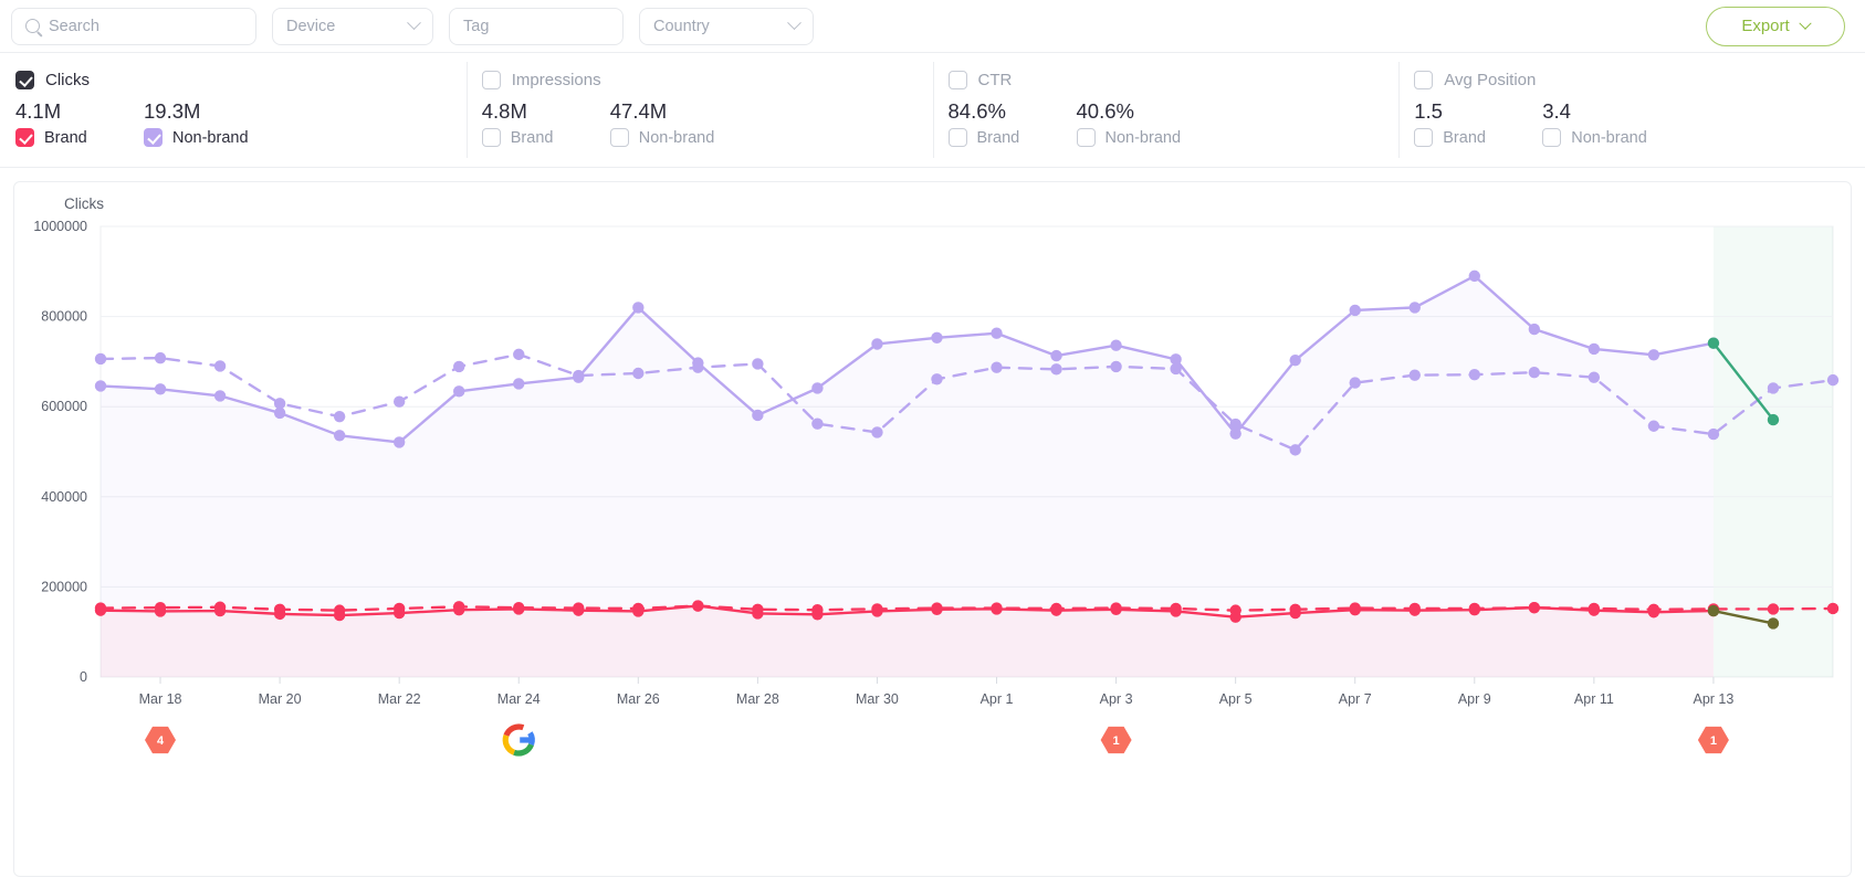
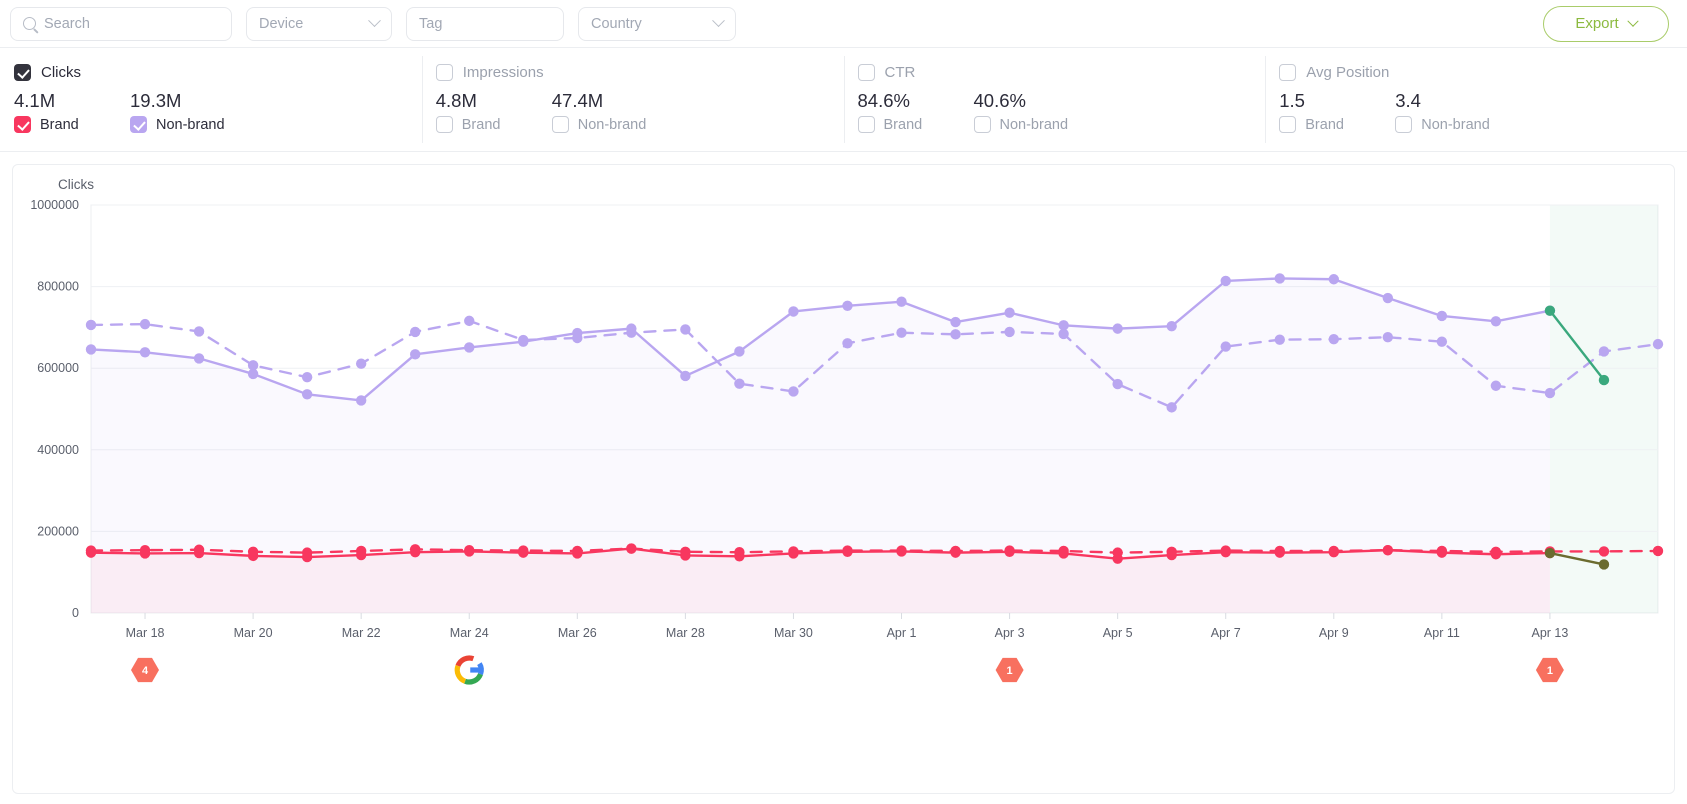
Non-brand/Mar 26: 820000 -> 690000
Non-brand/Apr 5: 540000 -> 700000
Non-brand/Apr 9: 890000 -> 820000
